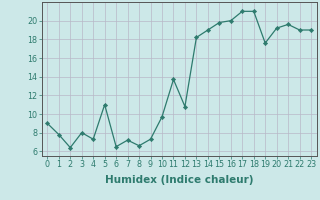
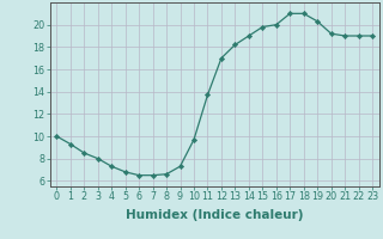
0: 9.0 -> 10.0
1: 7.8 -> 9.3
2: 6.4 -> 8.5
5: 11.0 -> 6.8
7: 7.2 -> 6.5
12: 10.8 -> 17.0
19: 17.6 -> 20.3
21: 19.6 -> 19.0
